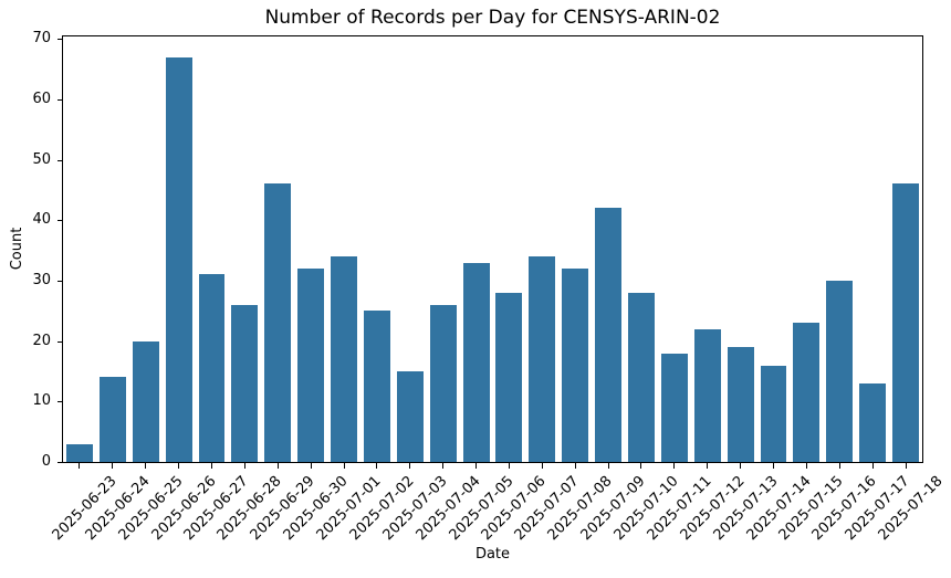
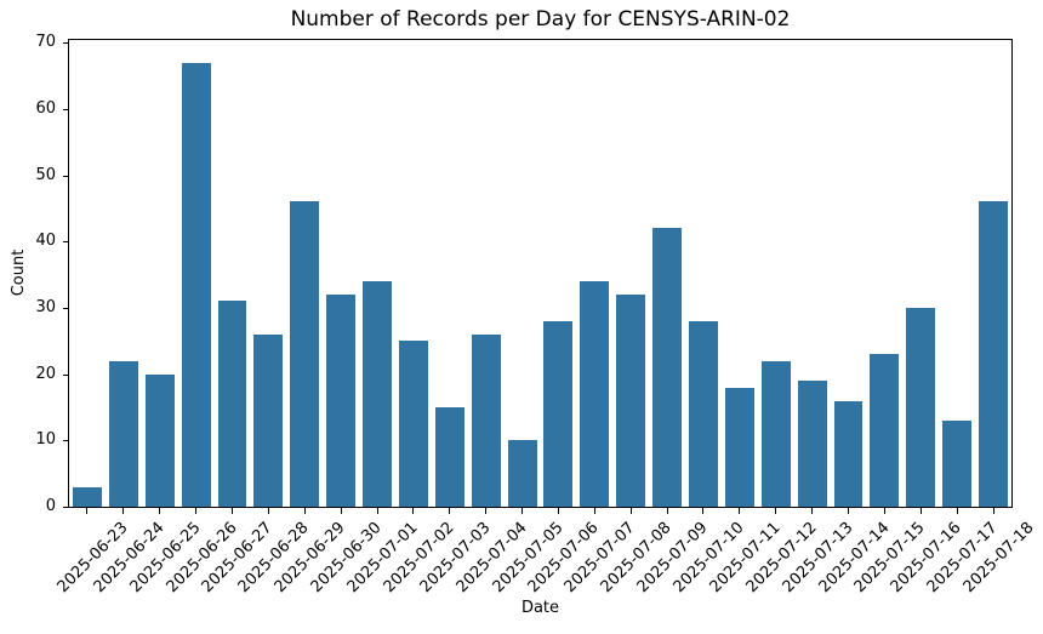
2025-06-24: 14 -> 22
2025-07-05: 33 -> 10
